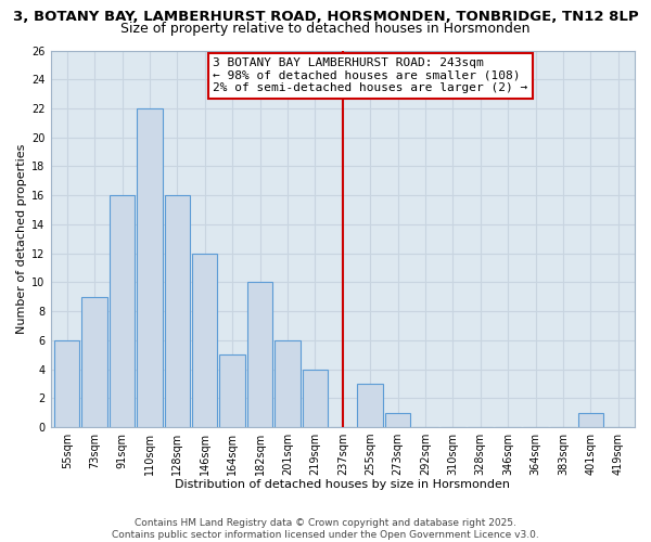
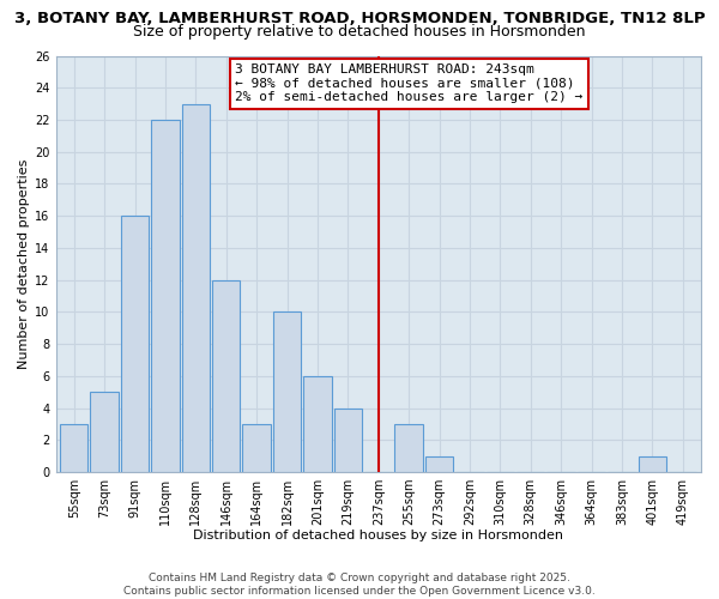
55sqm: 6 -> 3
73sqm: 9 -> 5
128sqm: 16 -> 23
164sqm: 5 -> 3
